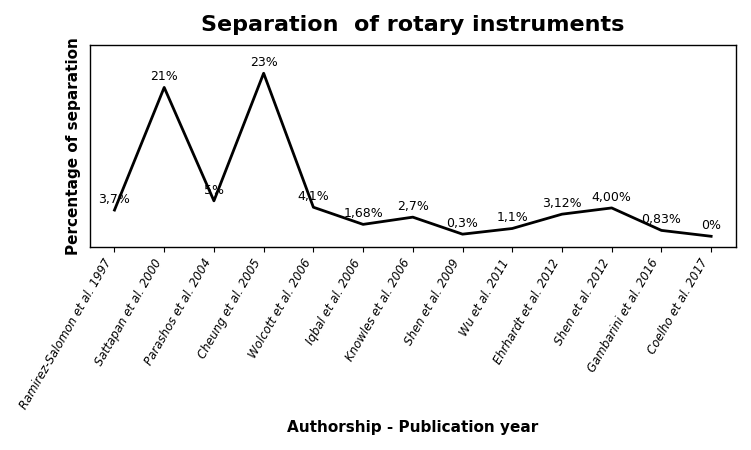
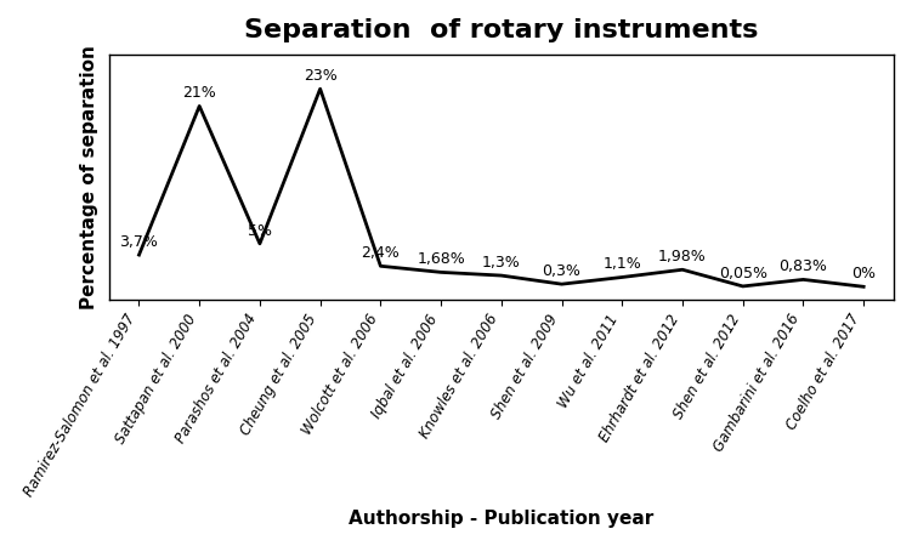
Wolcott et al. 2006: 4,1% -> 2,4%
Knowles et al. 2006: 2,7% -> 1,3%
Ehrhardt et al. 2012: 3,12% -> 1,98%
Shen et al. 2012: 4,00% -> 0,05%
